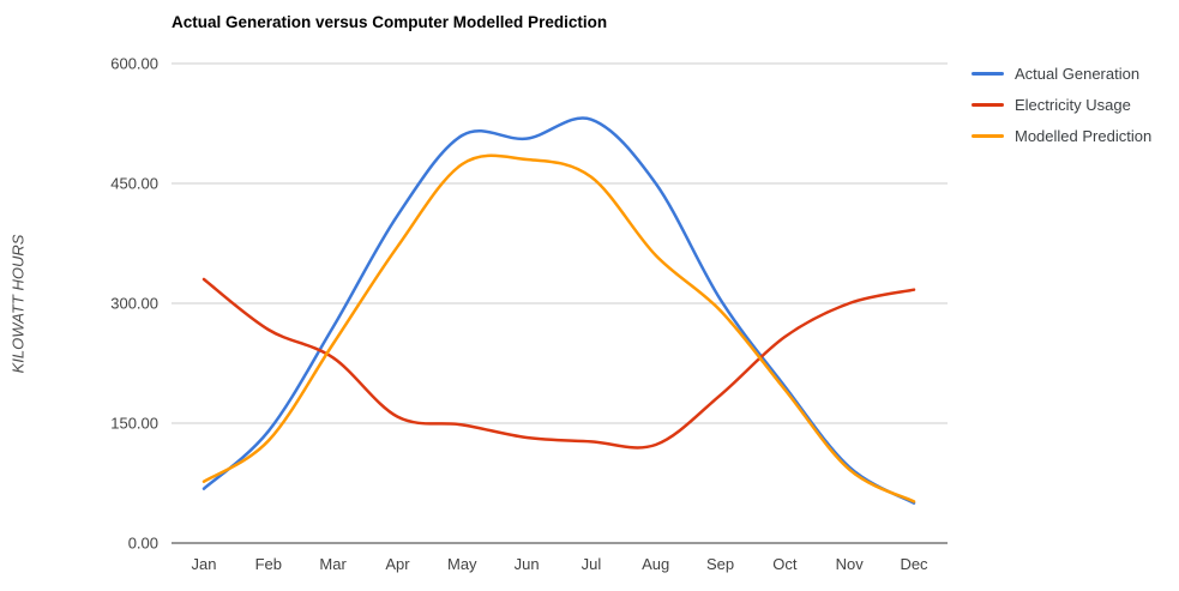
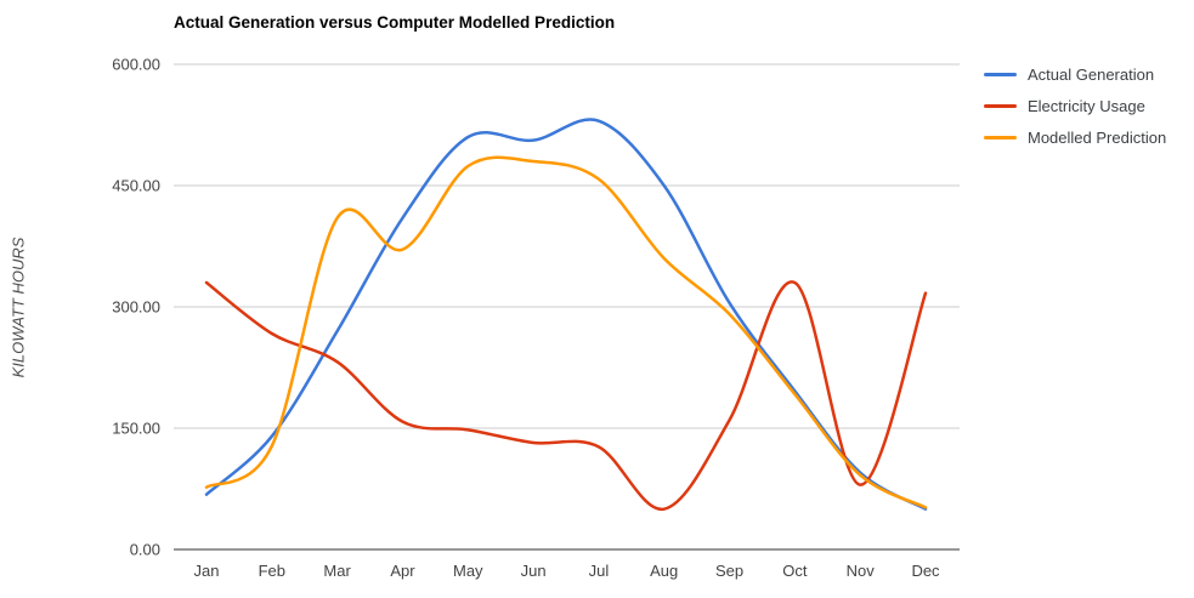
Modelled Prediction/Mar: 250 -> 410
Electricity Usage/Aug: 120 -> 50
Electricity Usage/Sep: 180 -> 160
Electricity Usage/Oct: 260 -> 330
Electricity Usage/Nov: 300 -> 80
